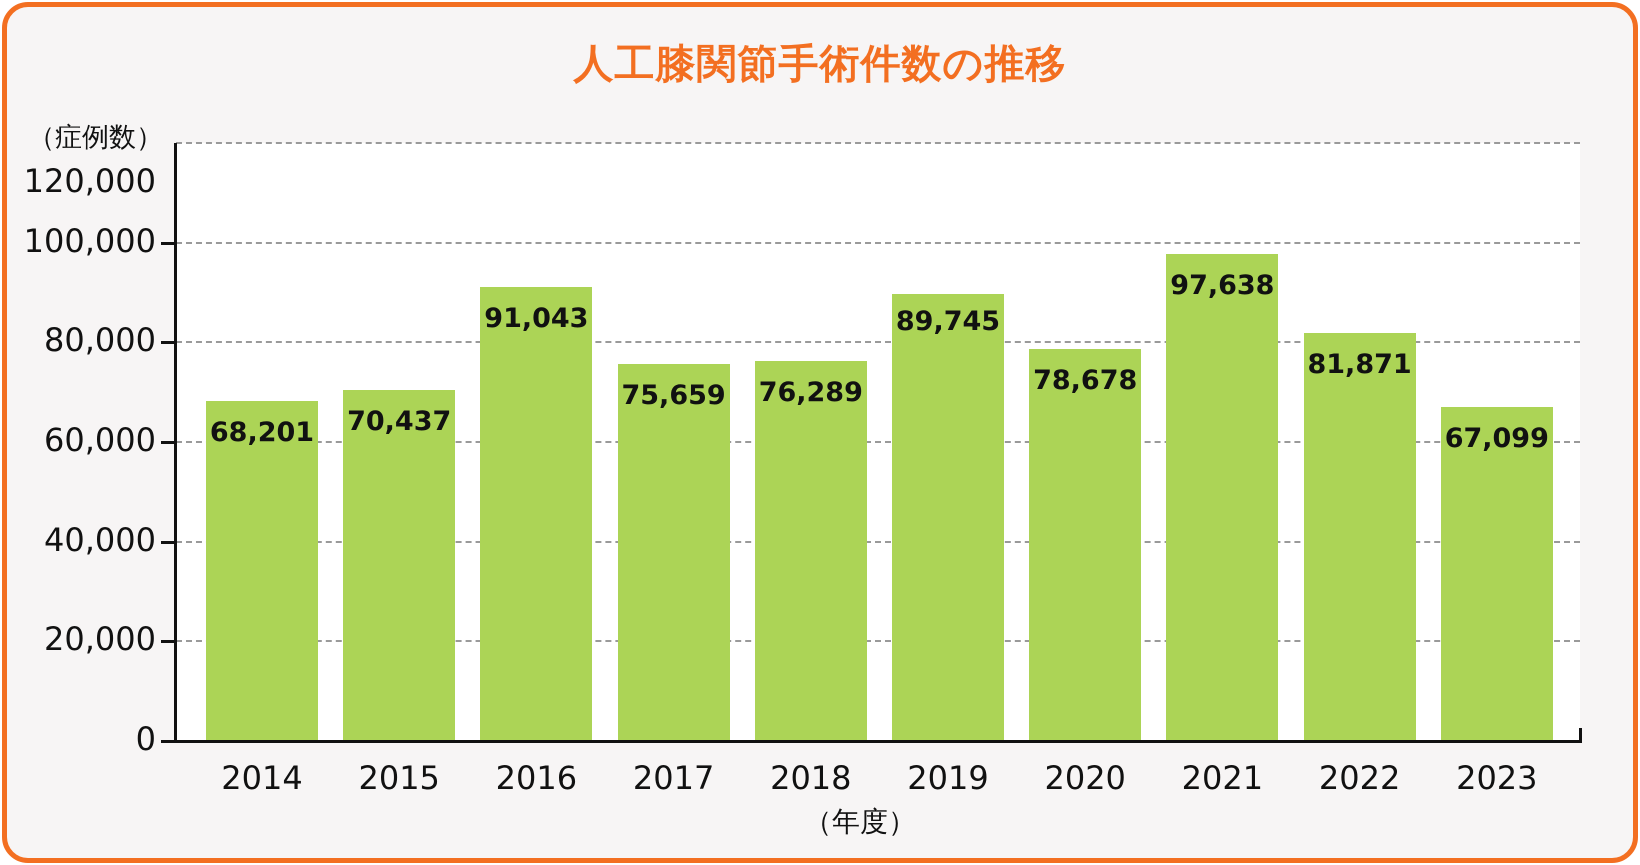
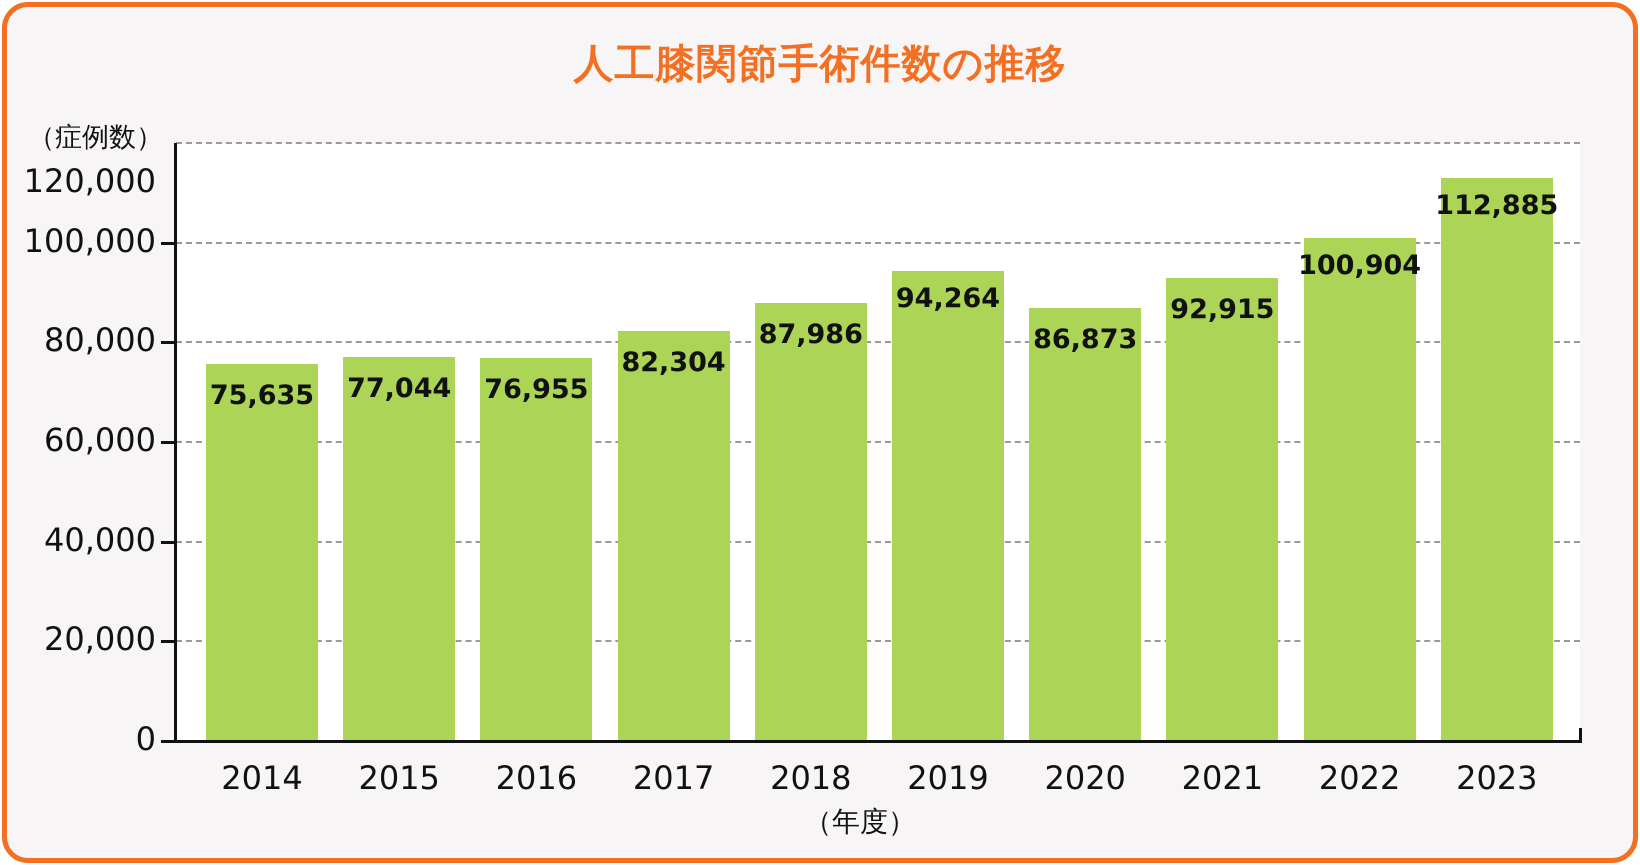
2014: 68,201 -> 75,635
2015: 70,437 -> 77,044
2016: 91,043 -> 76,955
2017: 75,659 -> 82,304
2018: 76,289 -> 87,986
2019: 89,745 -> 94,264
2020: 78,678 -> 86,873
2021: 97,638 -> 92,915
2022: 81,871 -> 100,904
2023: 67,099 -> 112,885
